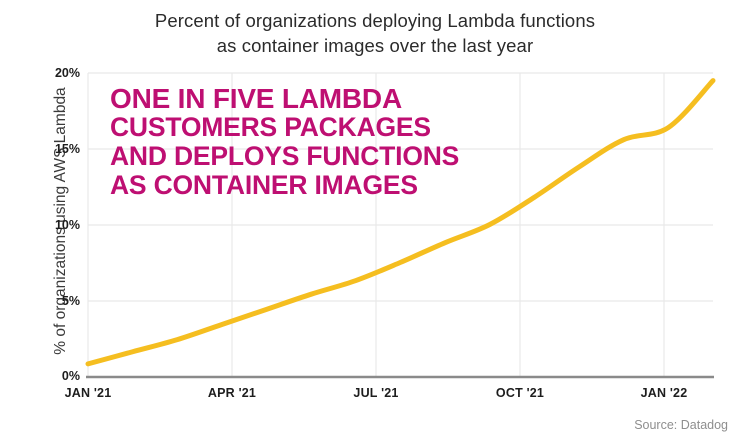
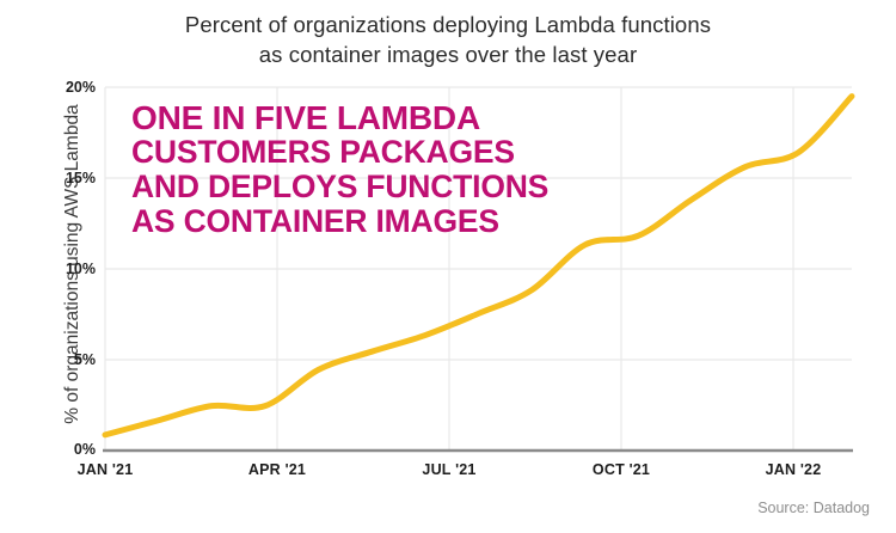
APR '21: 3.4% -> 2.4%
OCT '21: 10.0% -> 11.3%
